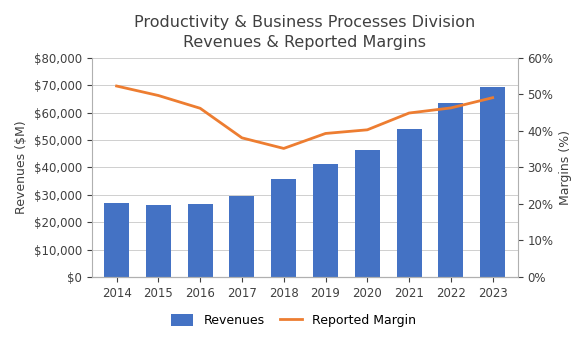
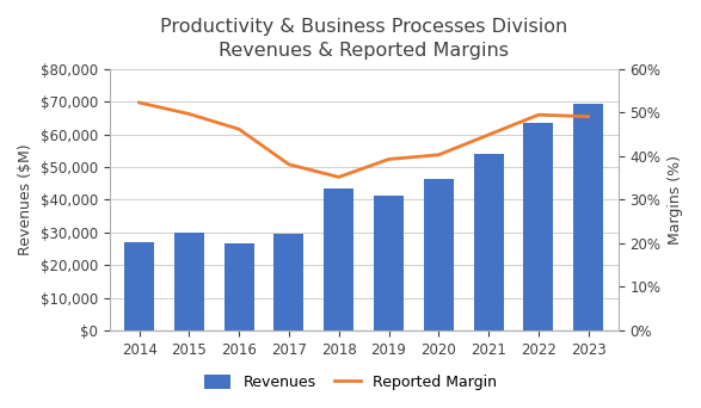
Revenues/2015: $26,400 -> $30,000
Revenues/2018: $35,900 -> $43,500
Reported Margin/2022: 46.3% -> 49.5%
